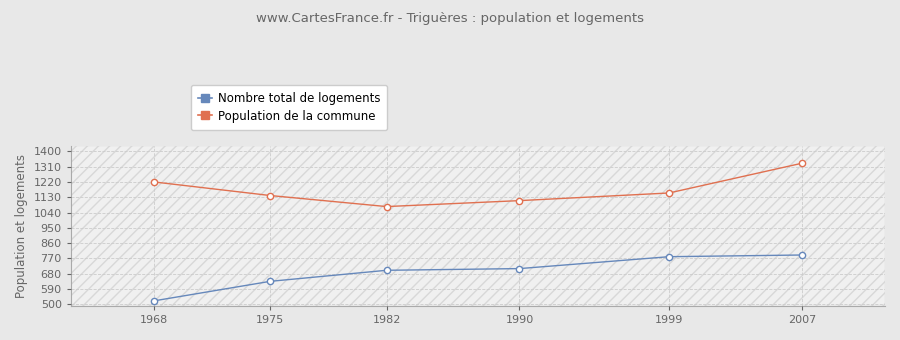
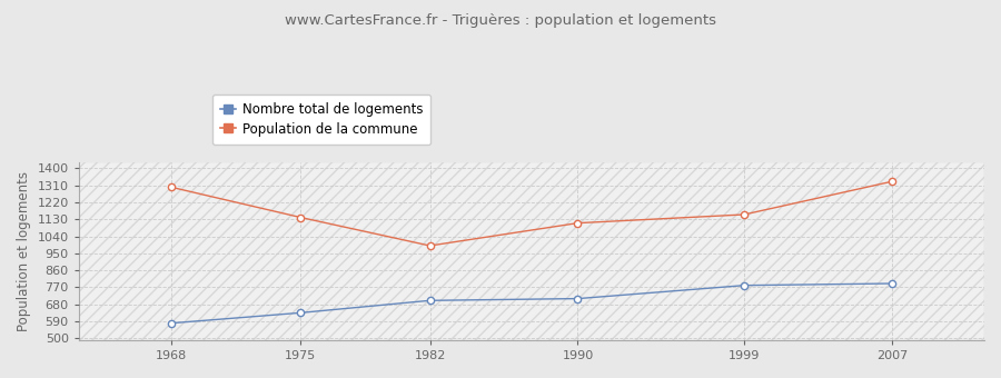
Nombre total de logements/1968: 520 -> 580
Population de la commune/1968: 1220 -> 1300
Population de la commune/1982: 1080 -> 990
